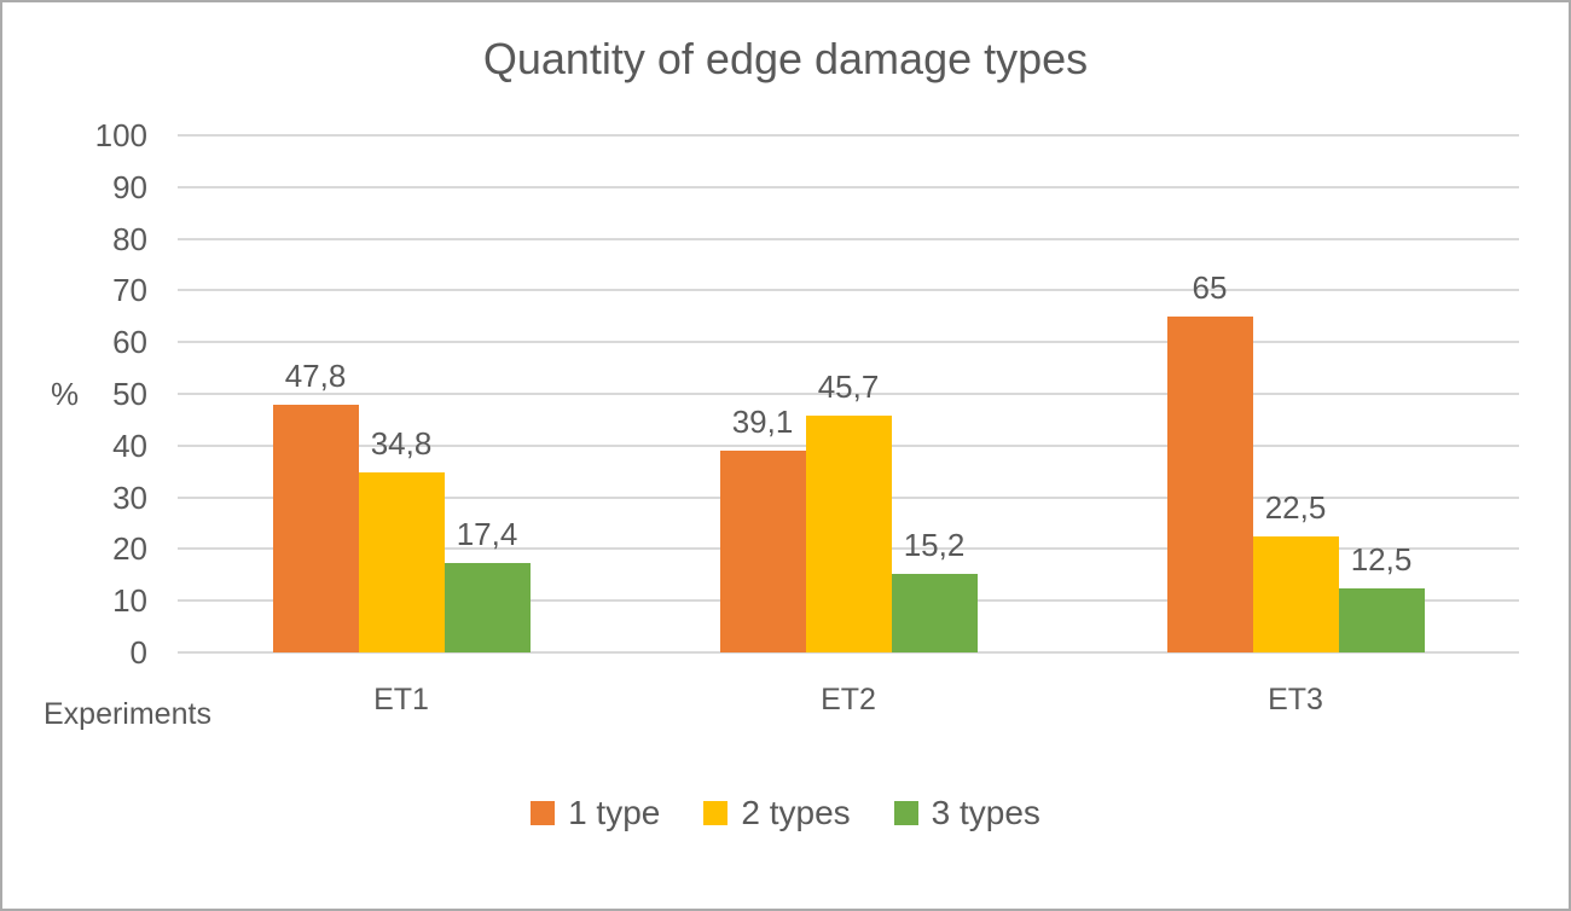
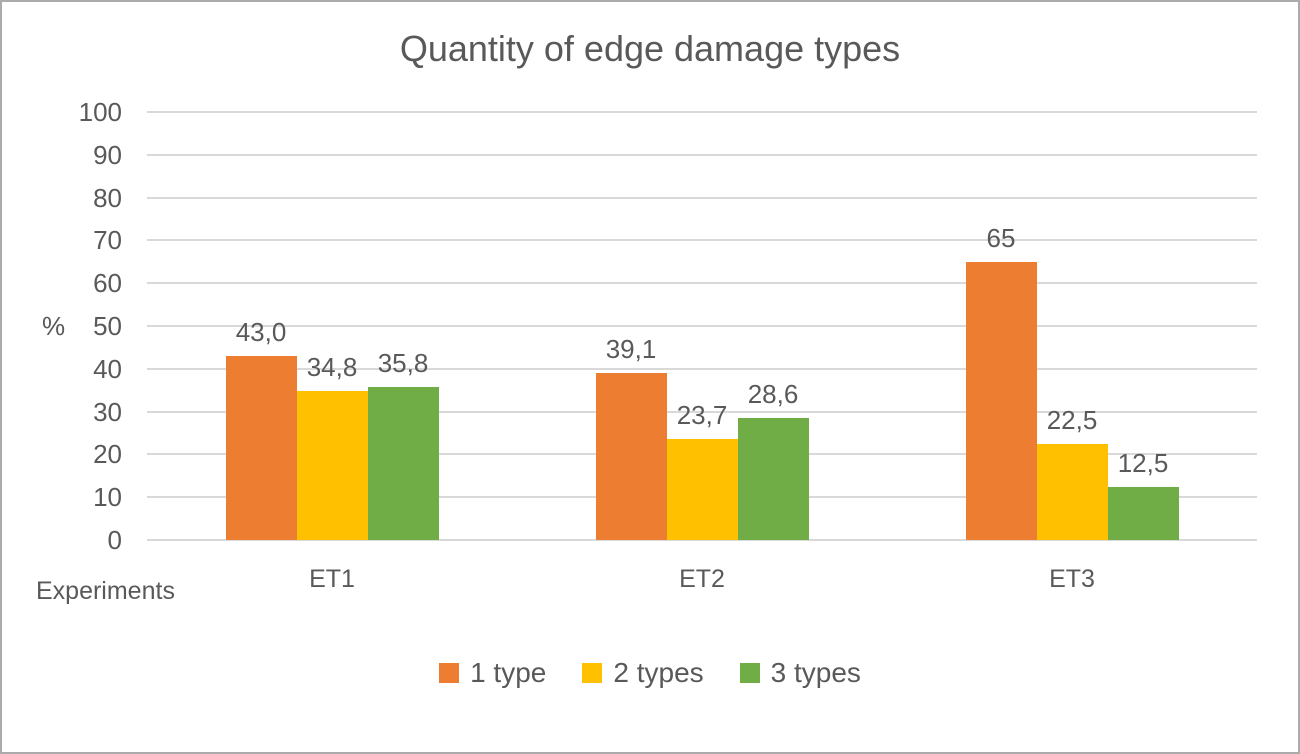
1 type/ET1: 47,8 -> 43,0
3 types/ET1: 17,4 -> 35,8
2 types/ET2: 45,7 -> 23,7
3 types/ET2: 15,2 -> 28,6
